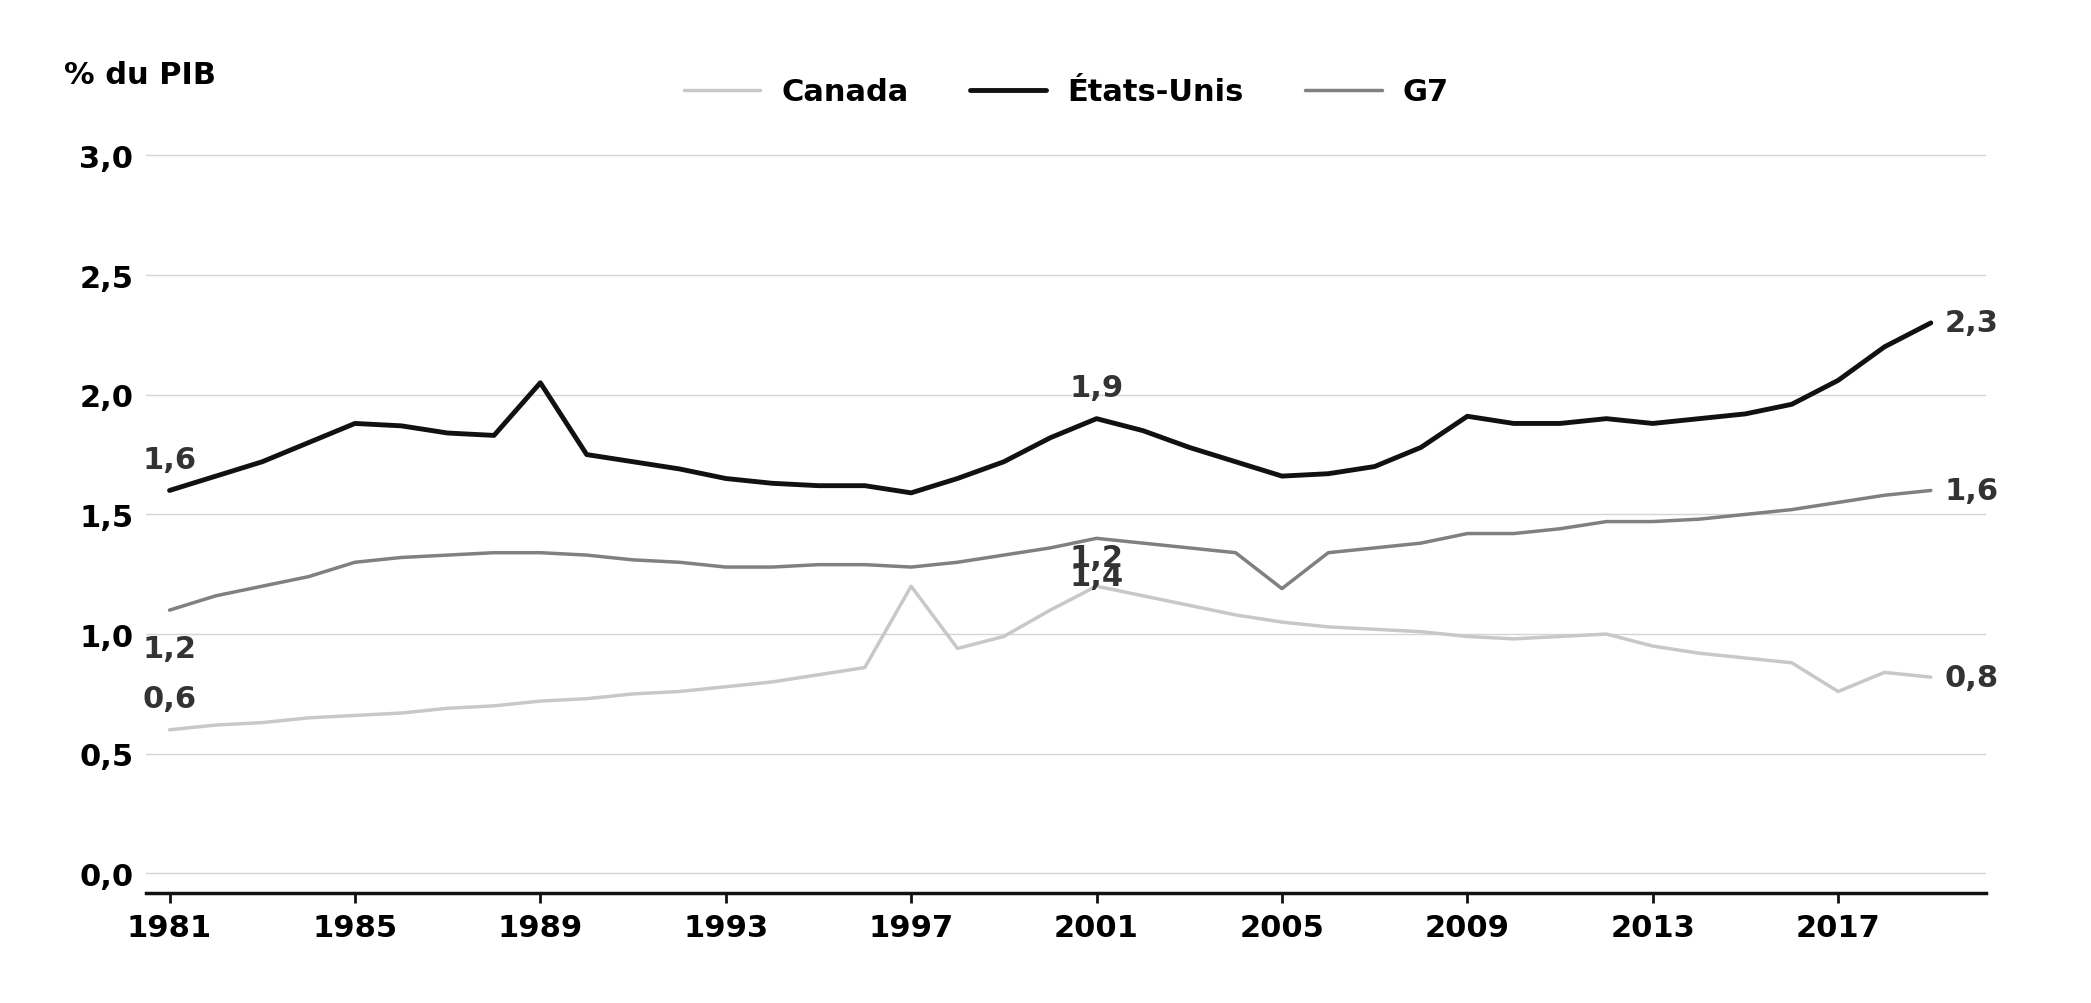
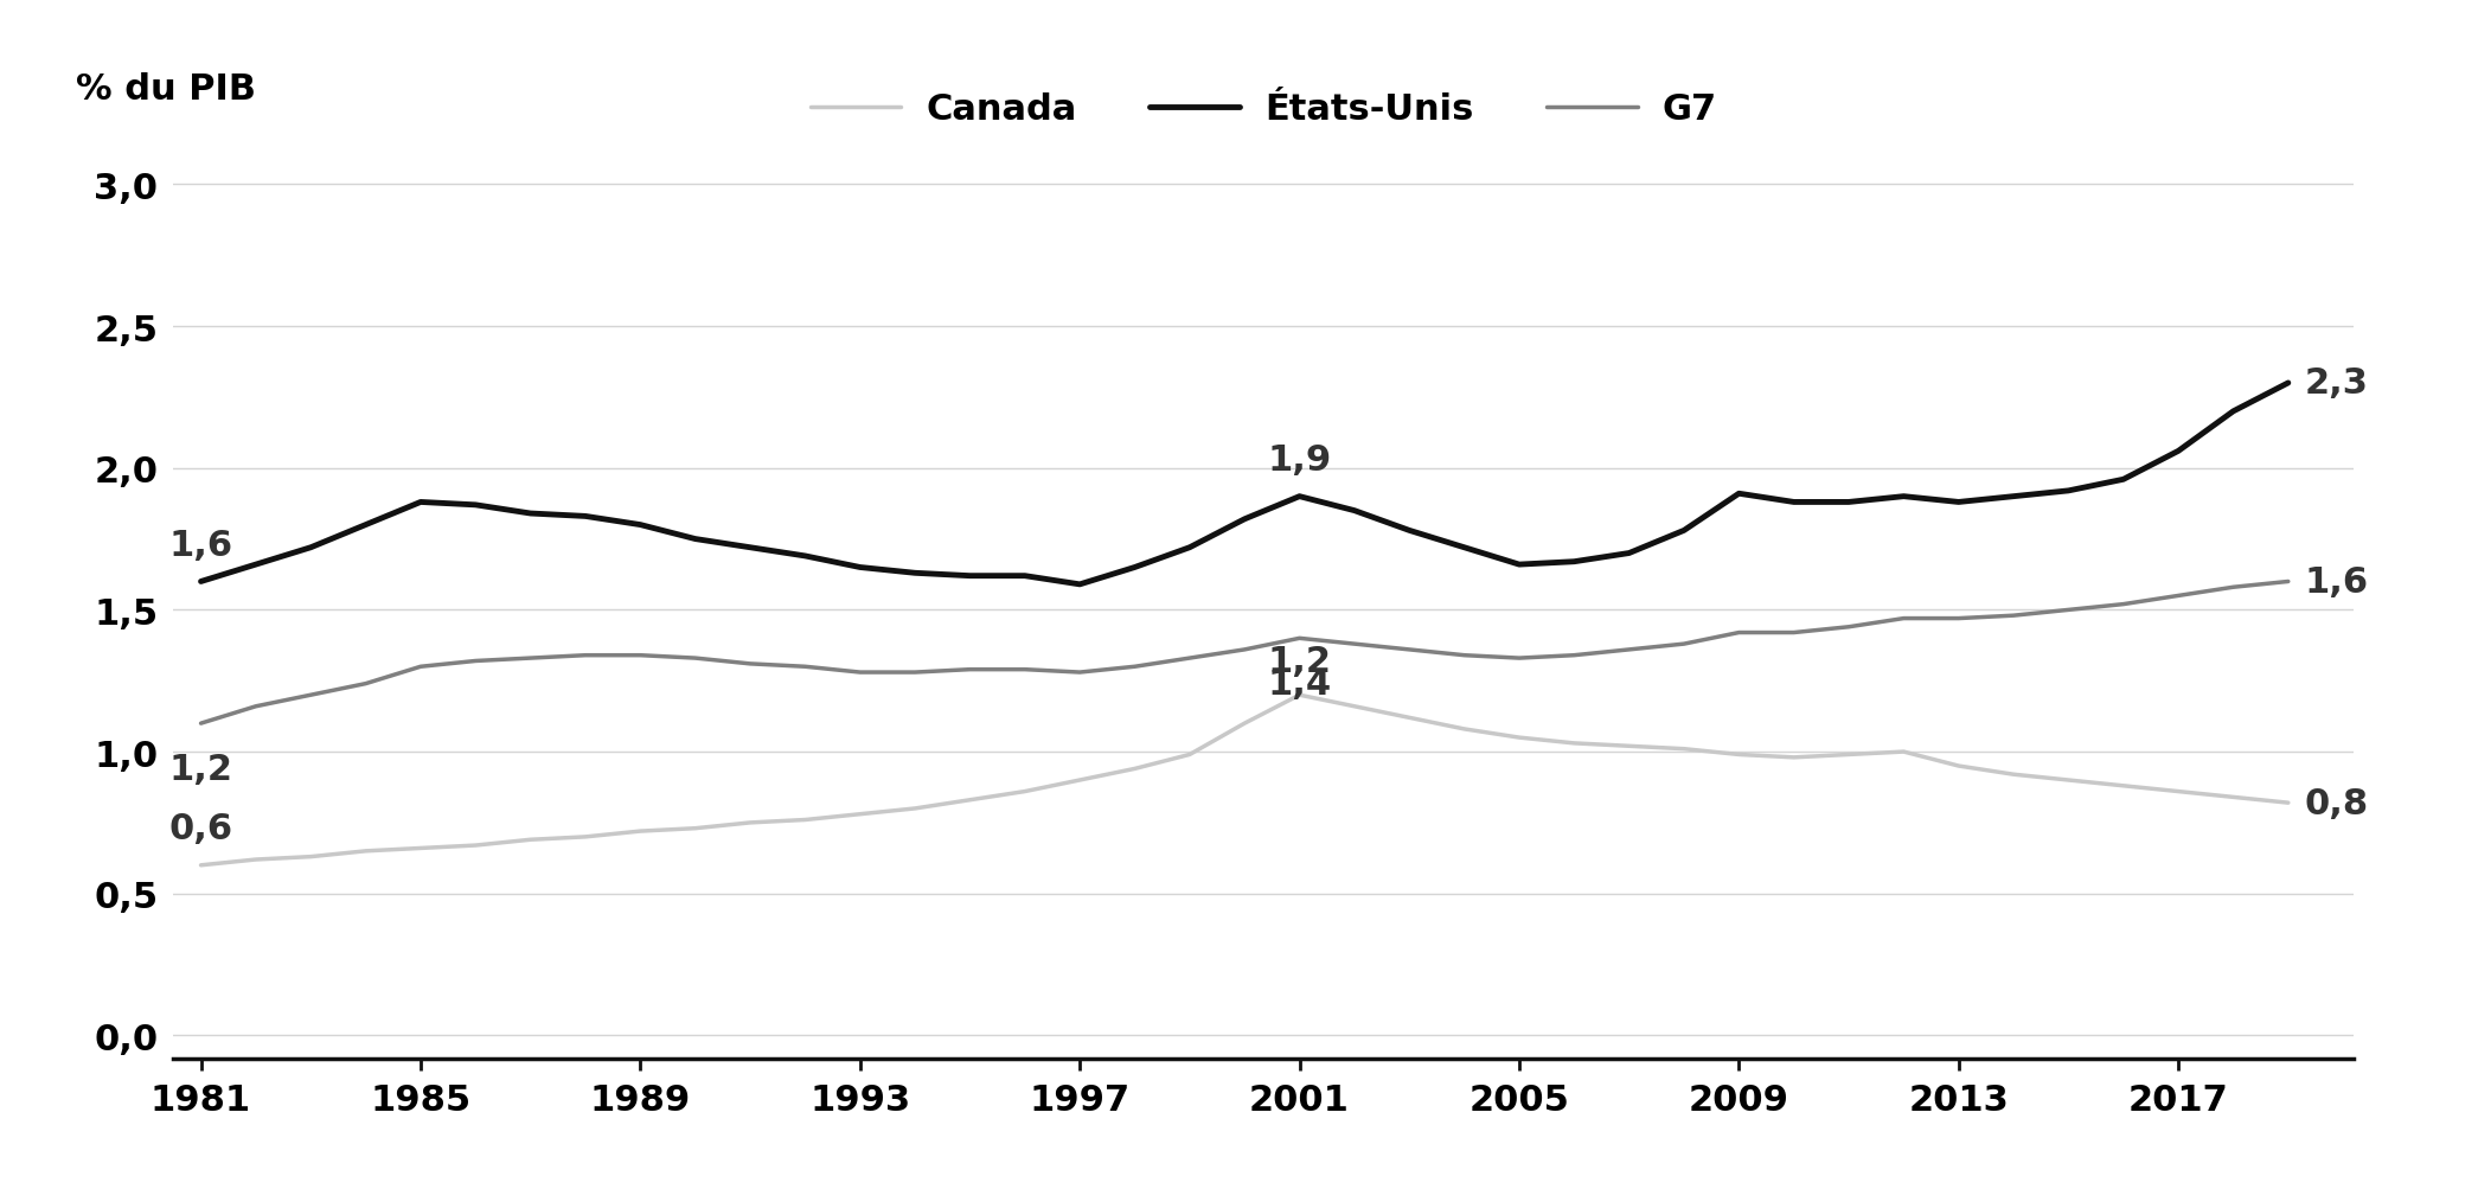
États-Unis/1989: 2,05 -> 1,80
Canada/1997: 1,20 -> 0,90
G7/2005: 1,19 -> 1,33
Canada/2017: 0,76 -> 0,86
